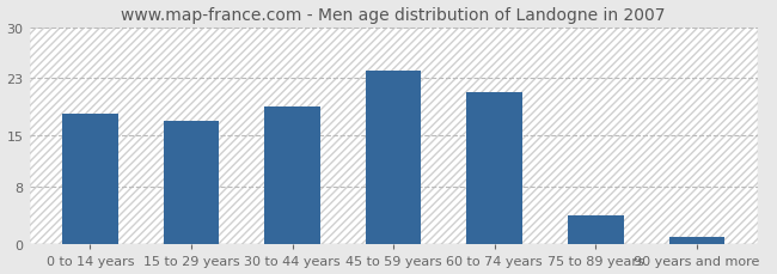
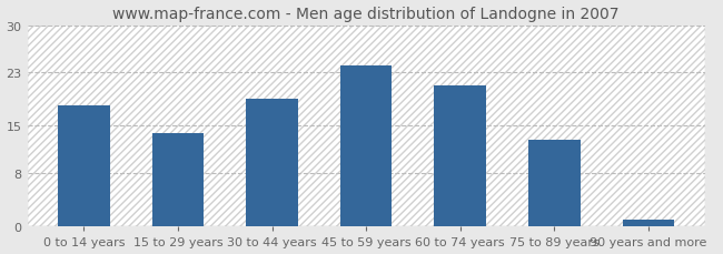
15 to 29 years: 17 -> 14
75 to 89 years: 4 -> 13
